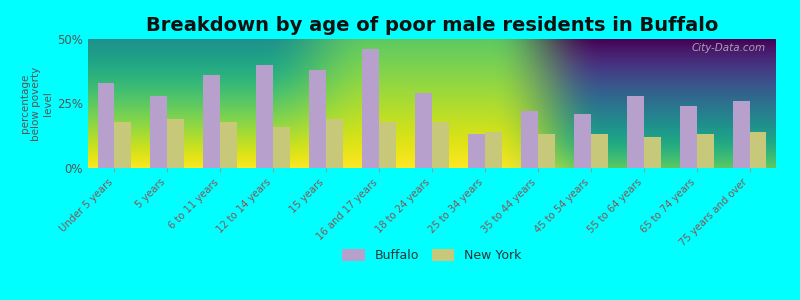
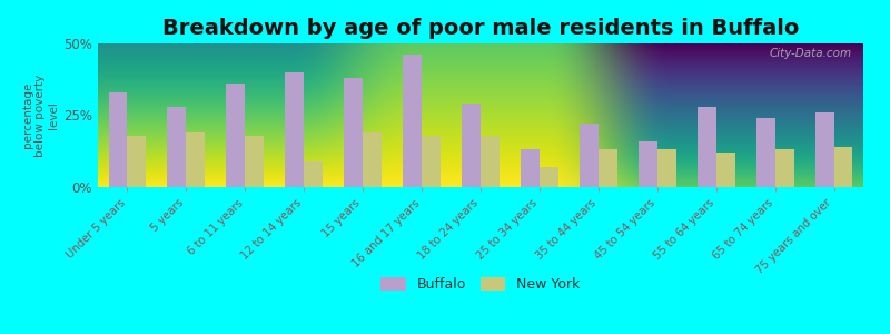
New York/12 to 14 years: 16% -> 9%
New York/25 to 34 years: 14% -> 7%
Buffalo/45 to 54 years: 21% -> 16%
